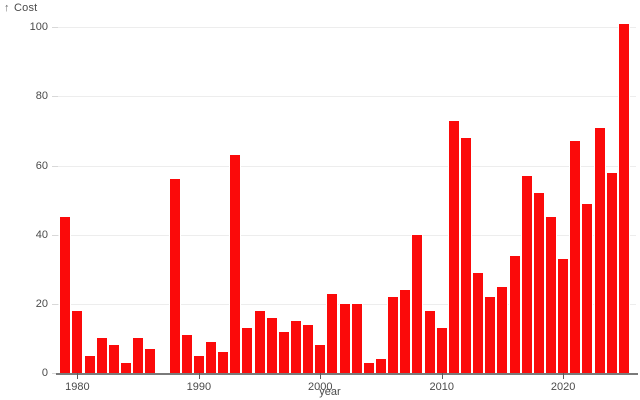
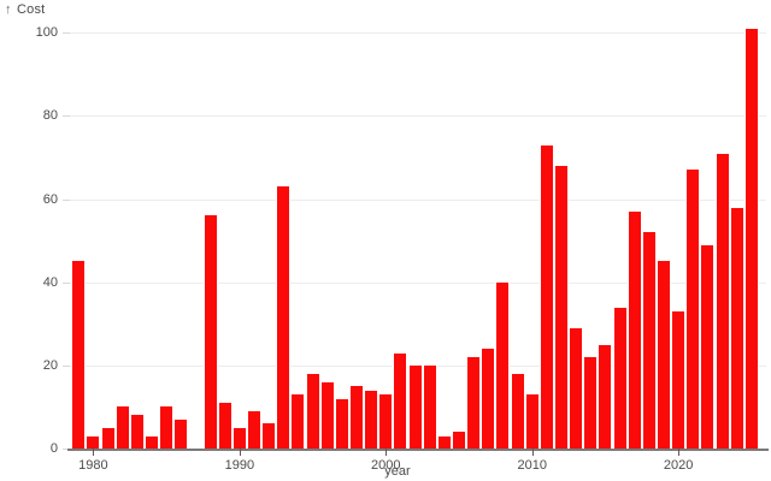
1980: 18 -> 3
2000: 8 -> 13
